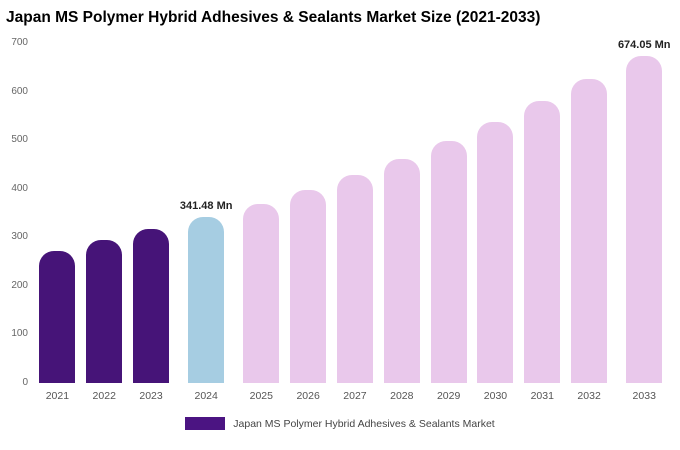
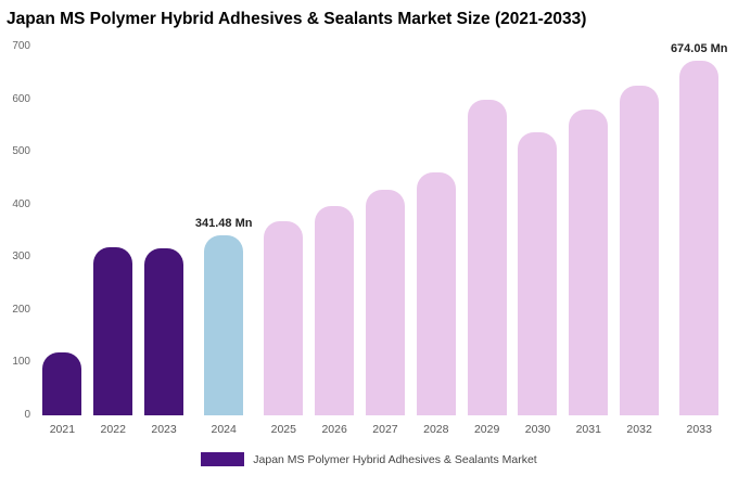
2021: 270 -> 120
2022: 290 -> 320
2029: 500 -> 600
